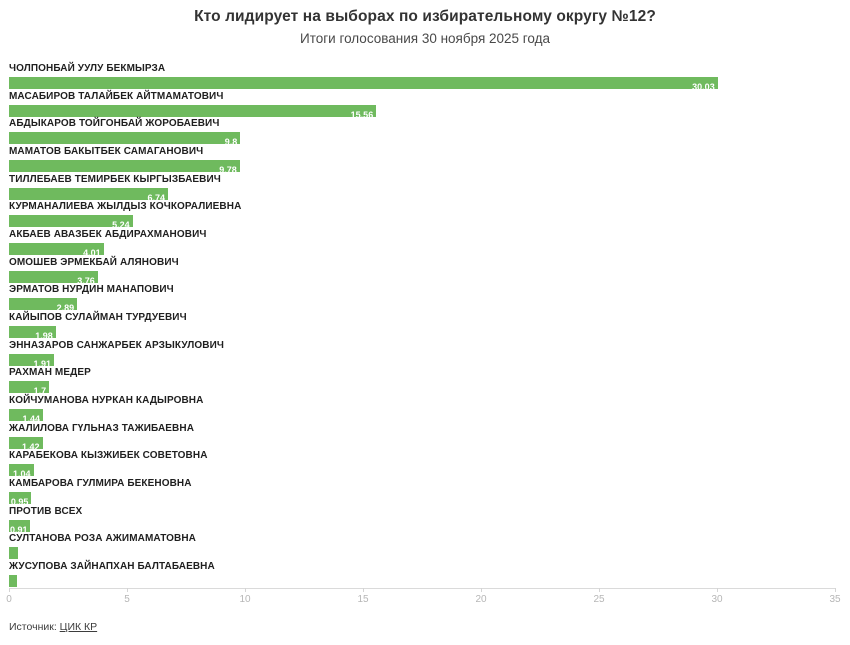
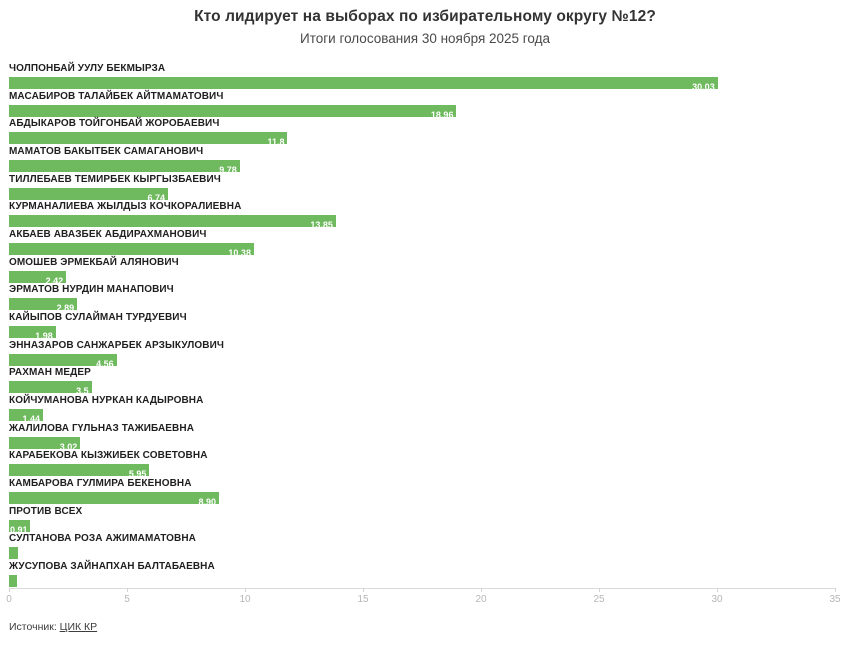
МАСАБИРОВ ТАЛАЙБЕК АЙТМАМАТОВИЧ: 15,56 -> 18,96
АБДЫКАРОВ ТОЙГОНБАЙ ЖОРОБАЕВИЧ: 9,8 -> 11,8
КУРМАНАЛИЕВА ЖЫЛДЫЗ КОЧКОРАЛИЕВНА: 5,24 -> 13,85
АКБАЕВ АВАЗБЕК АБДИРАХМАНОВИЧ: 4,01 -> 10,38
ОМОШЕВ ЭРМЕКБАЙ АЛЯНОВИЧ: 3,76 -> 2,42
ЭННАЗАРОВ САНЖАРБЕК АРЗЫКУЛОВИЧ: 1,91 -> 4,56
РАХМАН МЕДЕР: 1,7 -> 3,5
ЖАЛИЛОВА ГҮЛЬНАЗ ТАЖИБАЕВНА: 1,42 -> 3,02
КАРАБЕКОВА КЫЗЖИБЕК СОВЕТОВНА: 1,04 -> 5,95
КАМБАРОВА ГУЛМИРА БЕКЕНОВНА: 0,95 -> 8,90
